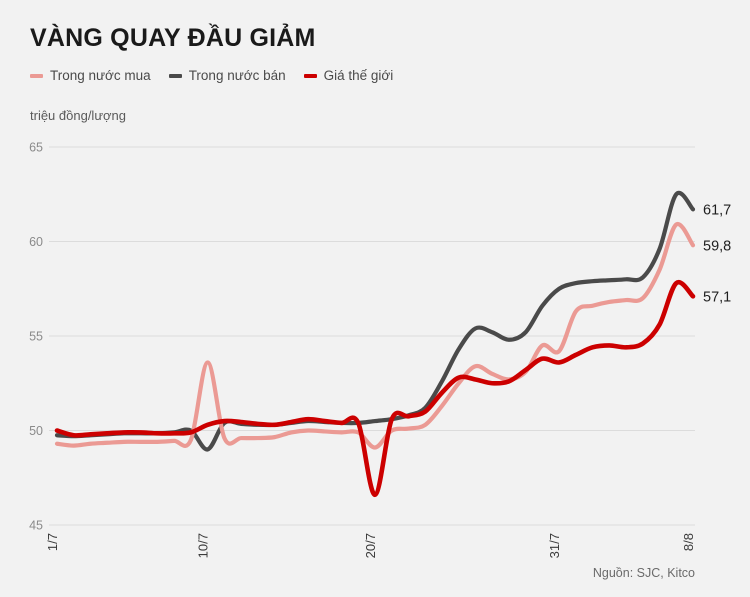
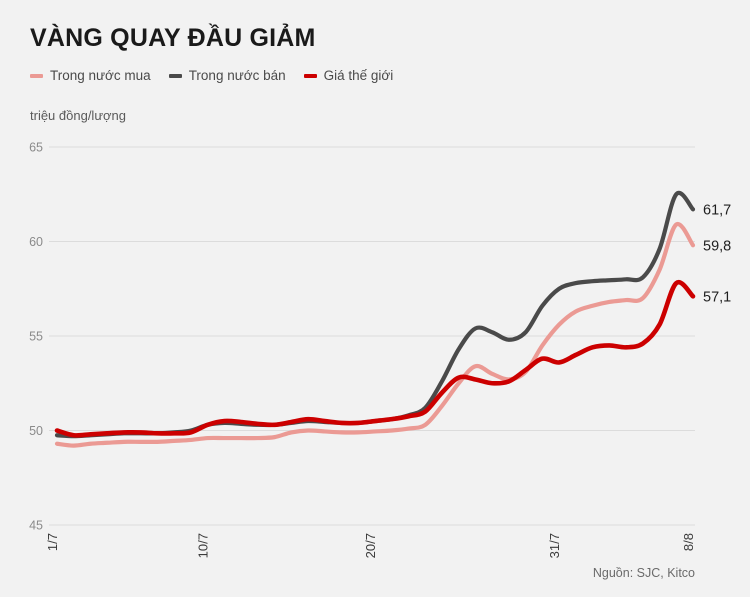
Trong nước mua/10/7: 53.6 -> 49.6
Trong nước bán/10/7: 49.0 -> 50.3
Trong nước mua/20/7: 49.1 -> 50.0
Giá thế giới/20/7: 46.6 -> 50.5
Trong nước mua/31/7: 54.2 -> 55.6
